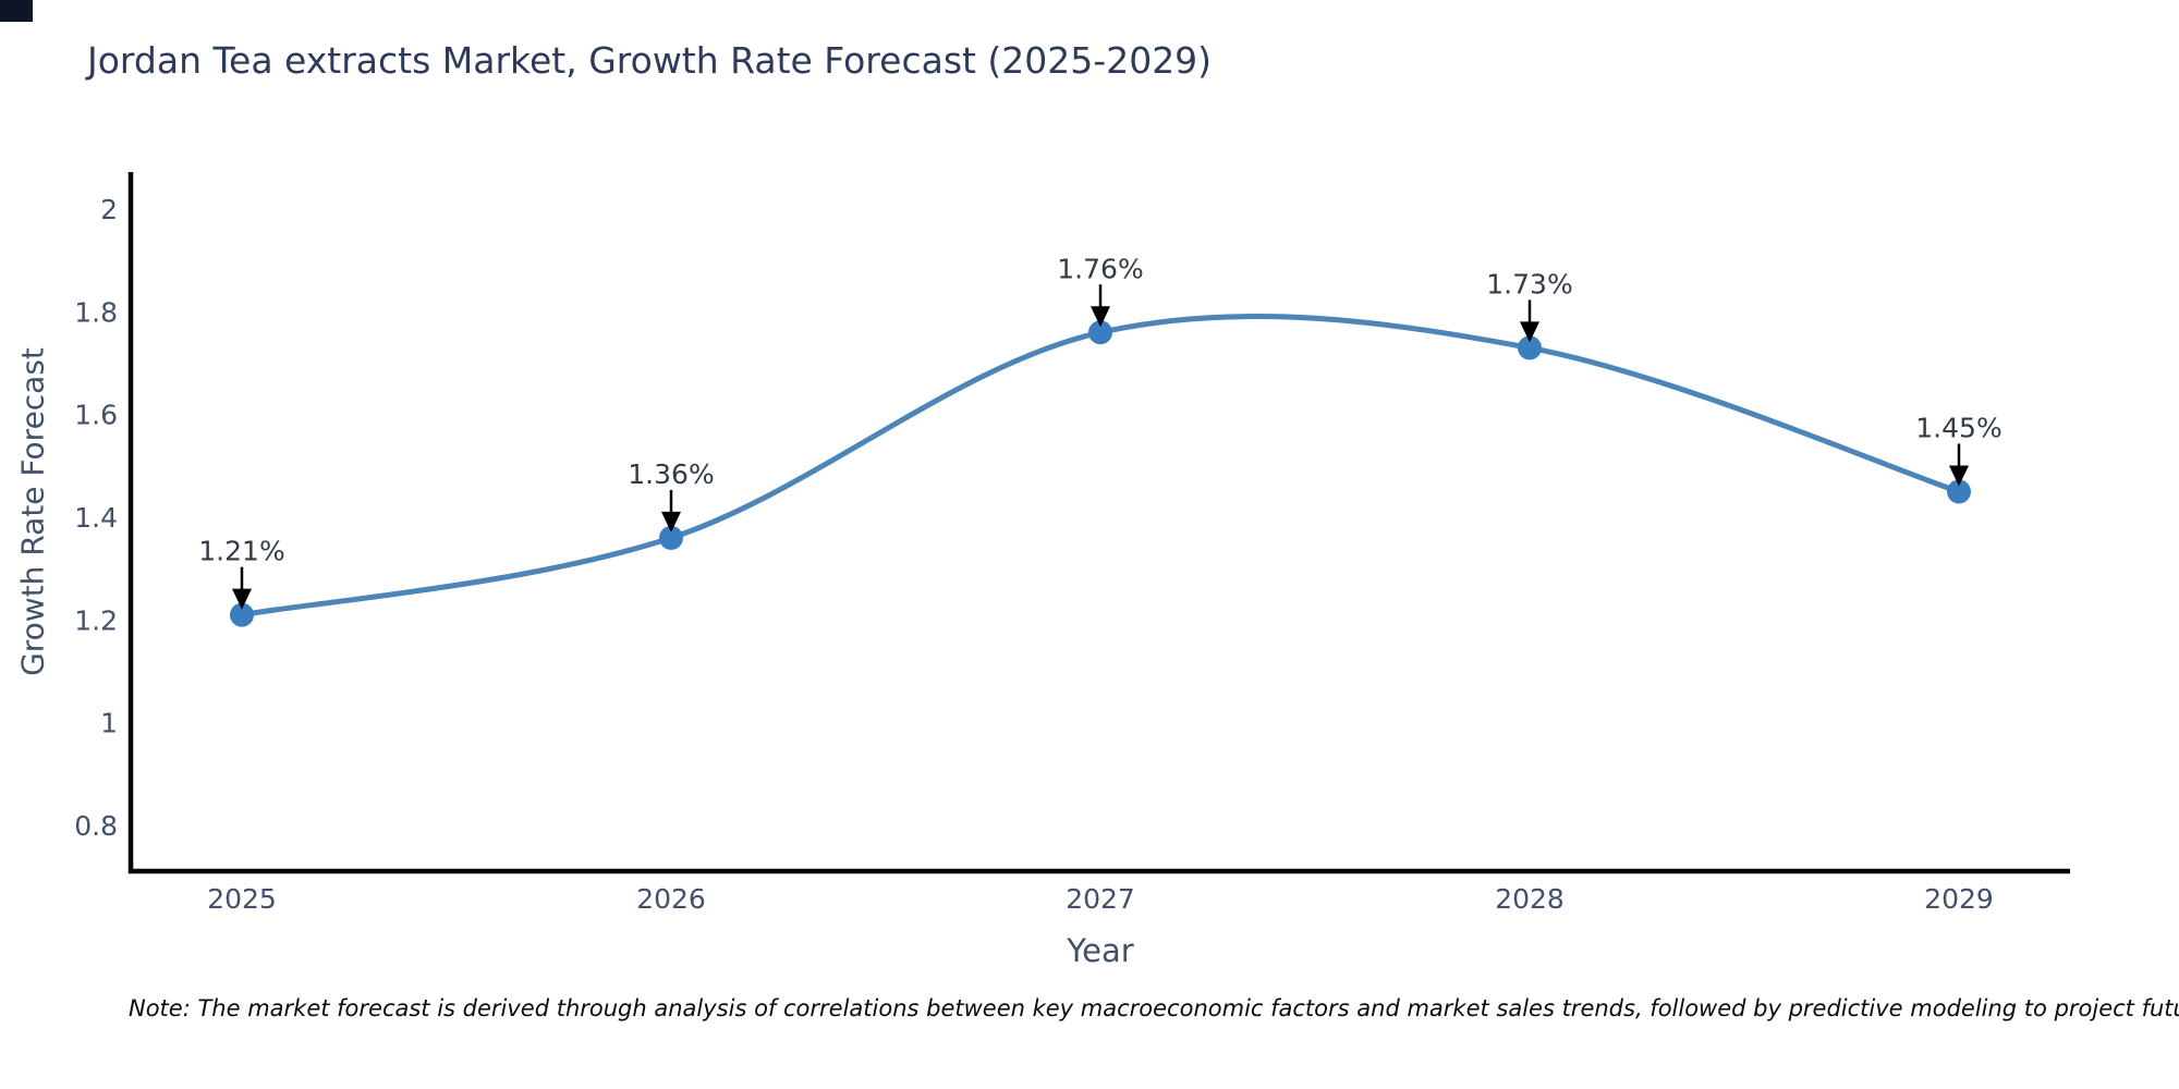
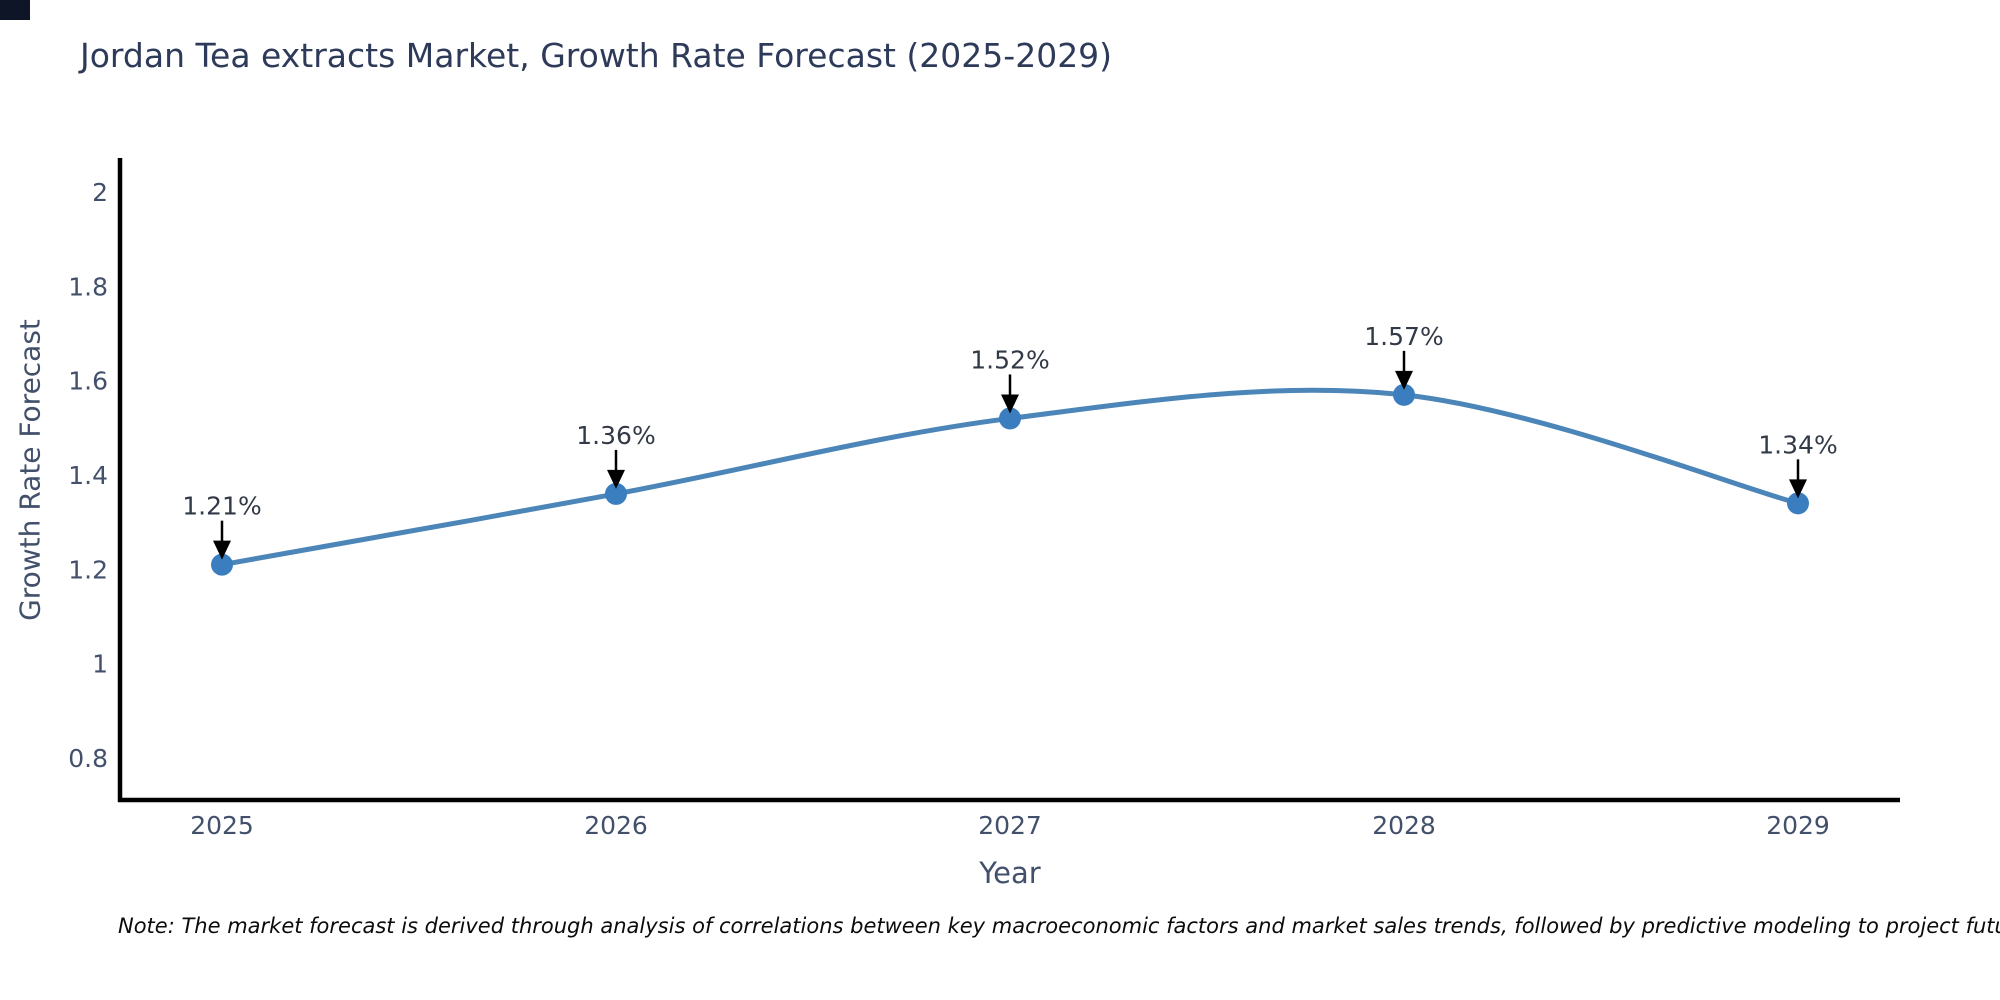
2027: 1.76% -> 1.52%
2028: 1.73% -> 1.57%
2029: 1.45% -> 1.34%
